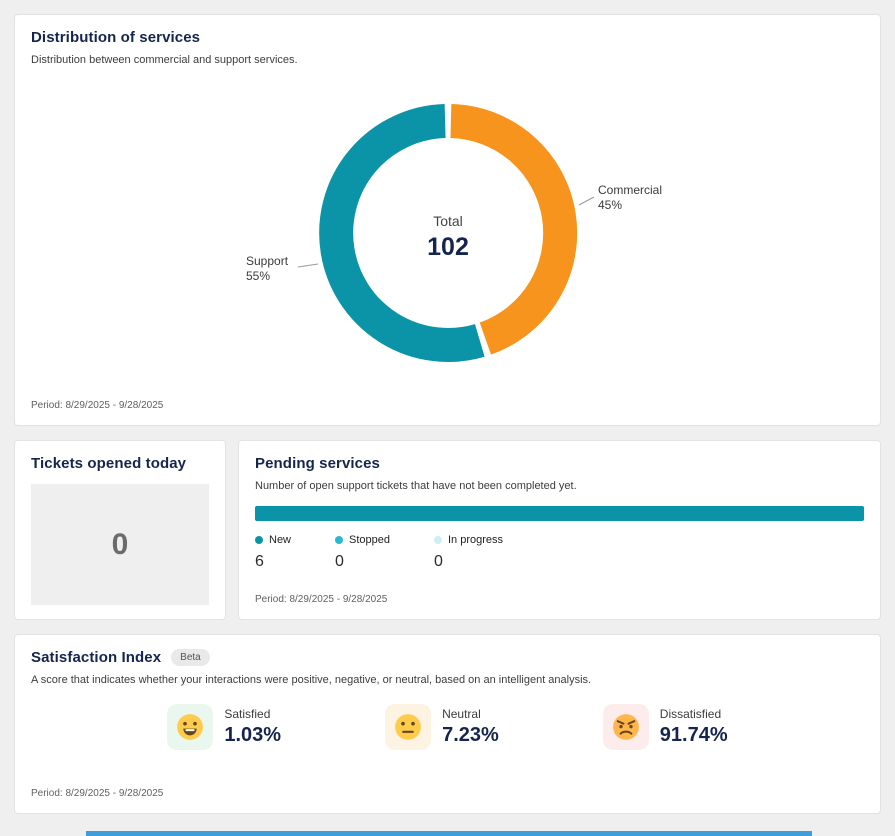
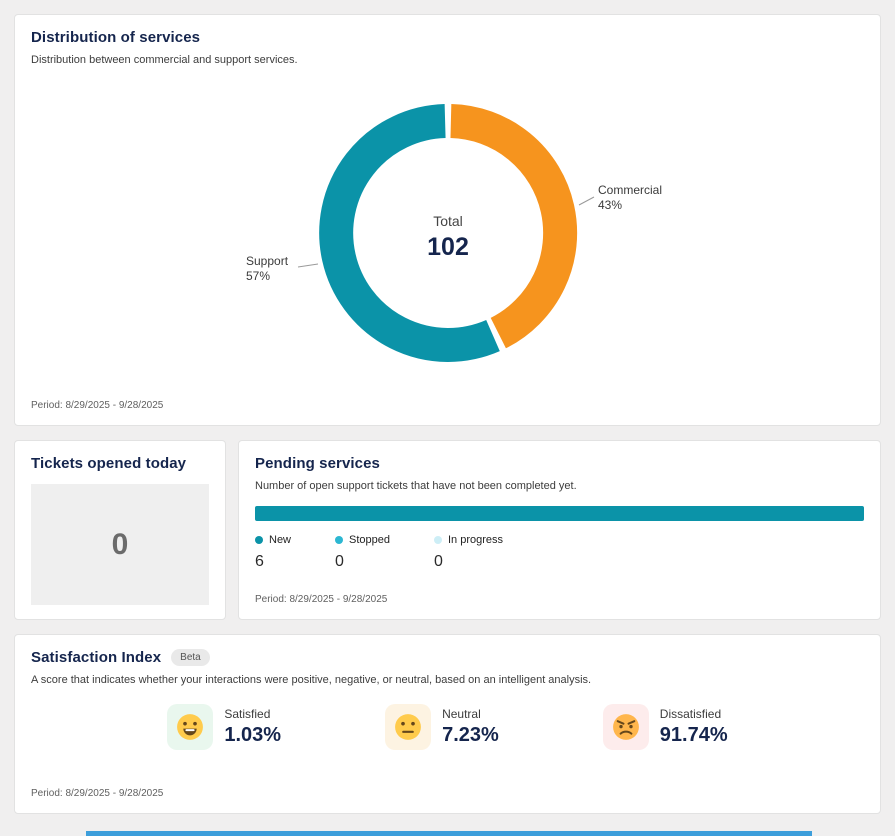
Distribution of services/Commercial: 45% -> 43%
Distribution of services/Support: 55% -> 57%
